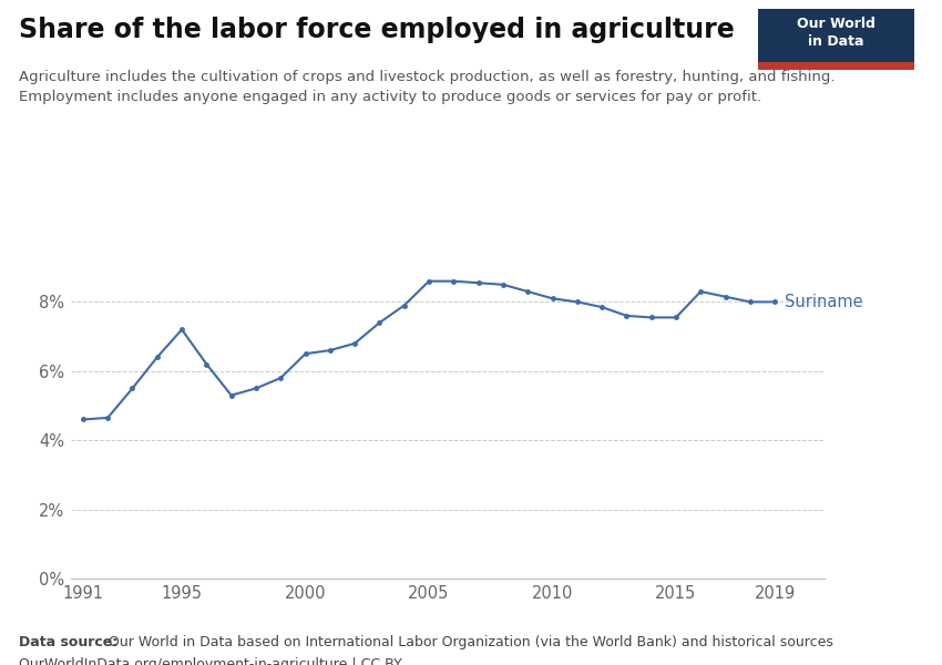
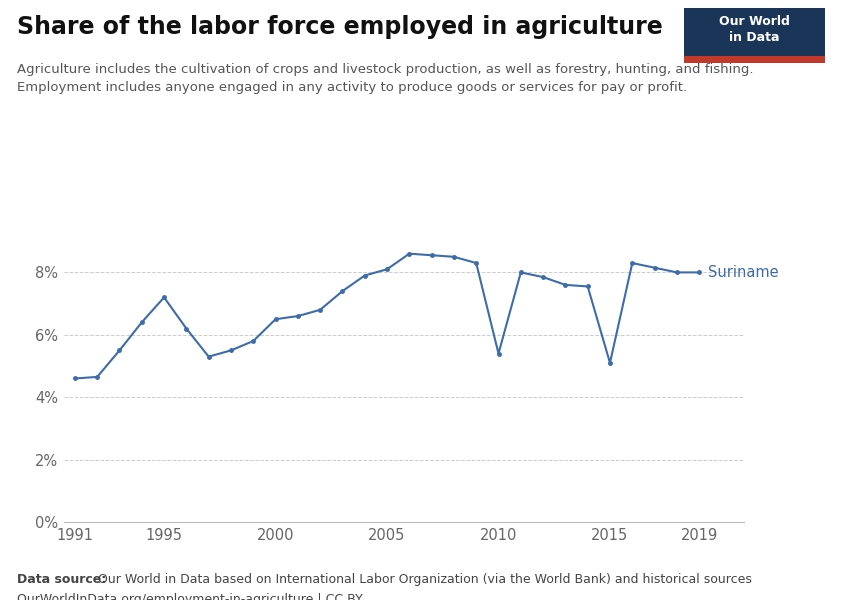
2005: 8.60% -> 8.10%
2010: 8.10% -> 5.40%
2015: 7.55% -> 5.10%
